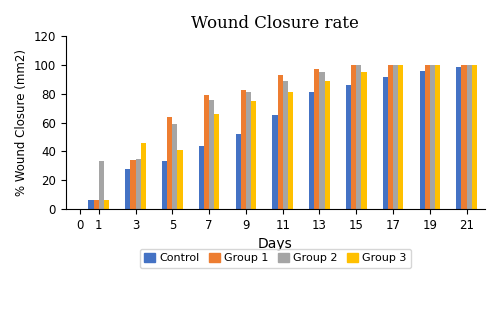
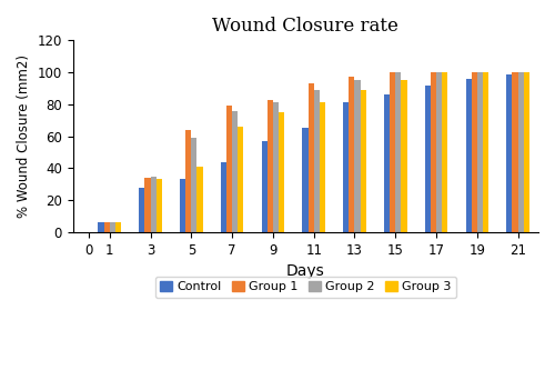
Group 2/1: 33 -> 6
Group 3/3: 46 -> 33
Control/9: 52 -> 57
